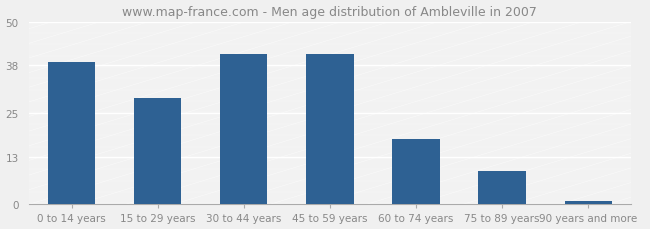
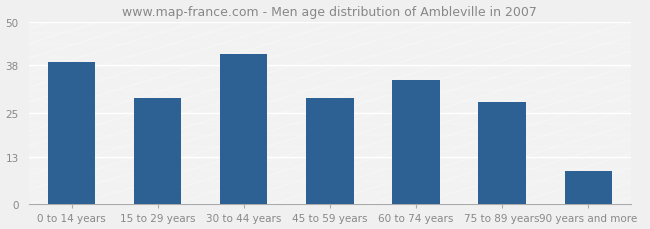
45 to 59 years: 41 -> 29
60 to 74 years: 18 -> 34
75 to 89 years: 9 -> 28
90 years and more: 1 -> 9
